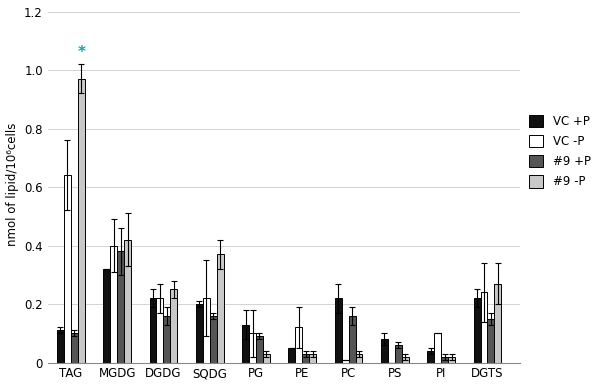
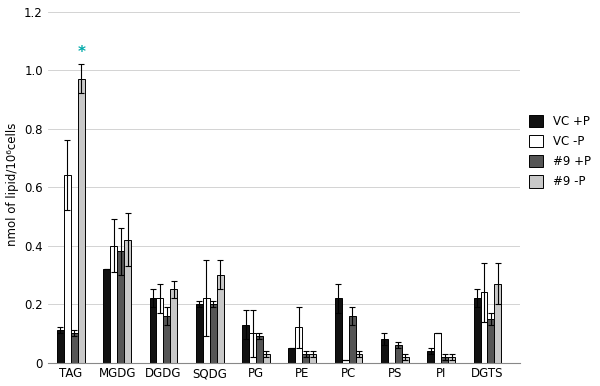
#9 +P/SQDG: 0.16 -> 0.20
#9 -P/SQDG: 0.37 -> 0.30
